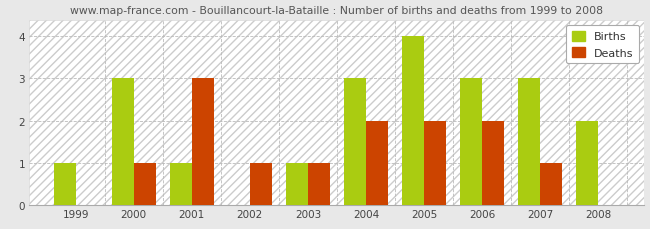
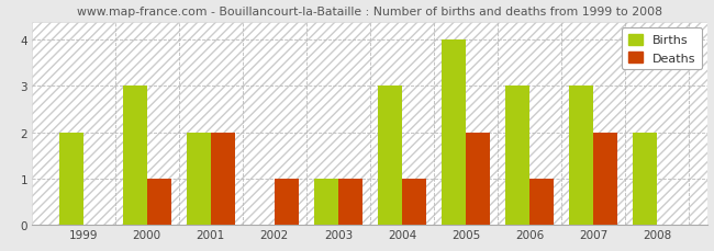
Births/1999: 1 -> 2
Births/2001: 1 -> 2
Deaths/2001: 3 -> 2
Deaths/2004: 2 -> 1
Deaths/2006: 2 -> 1
Deaths/2007: 1 -> 2
